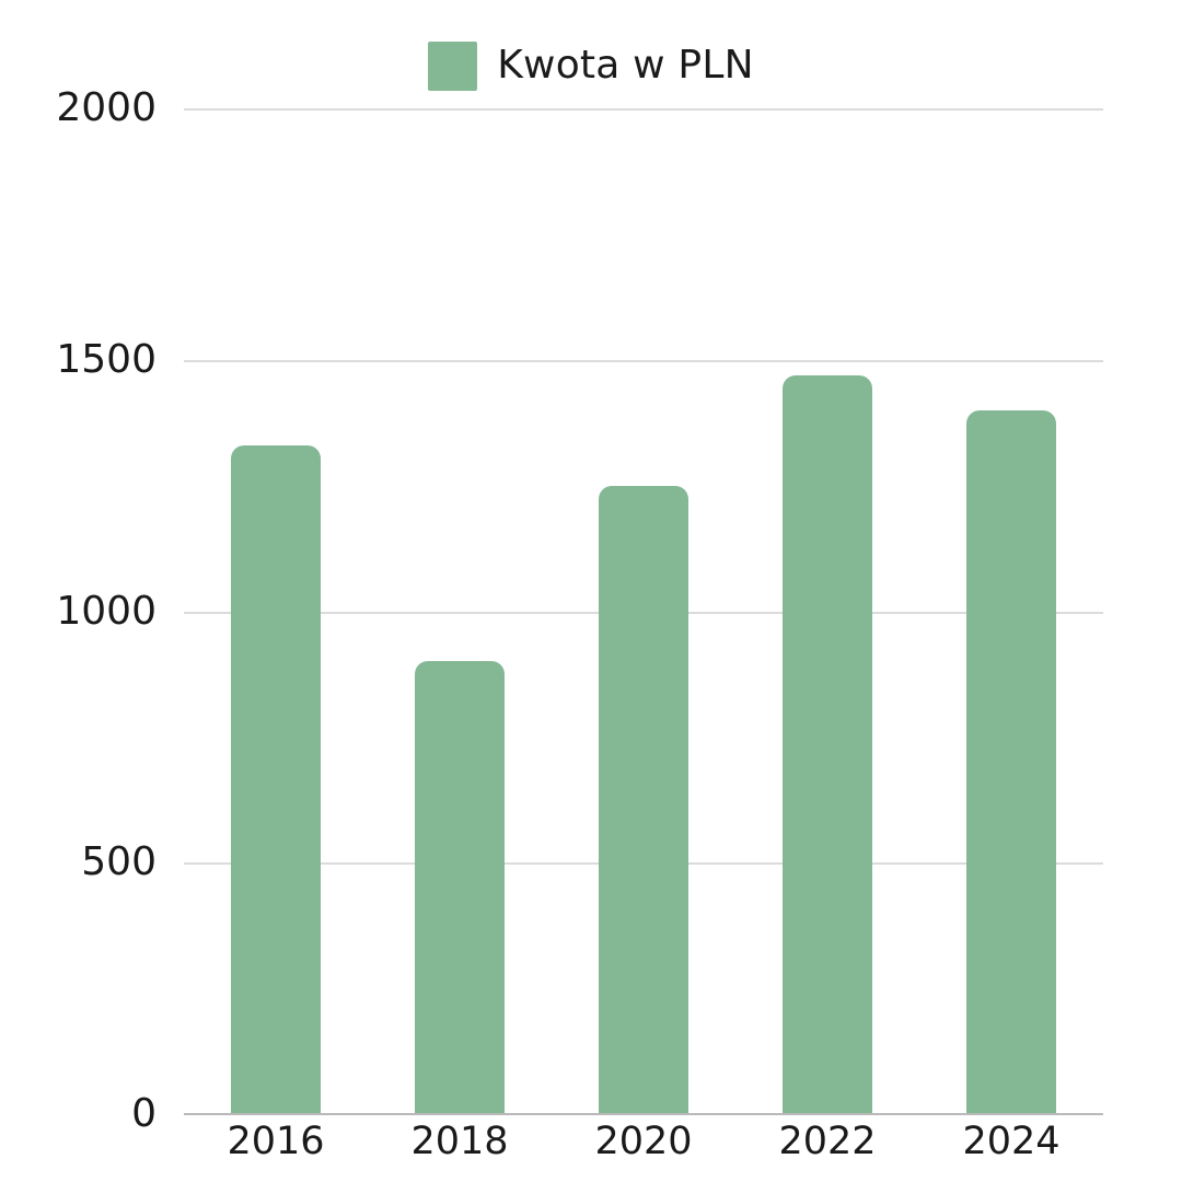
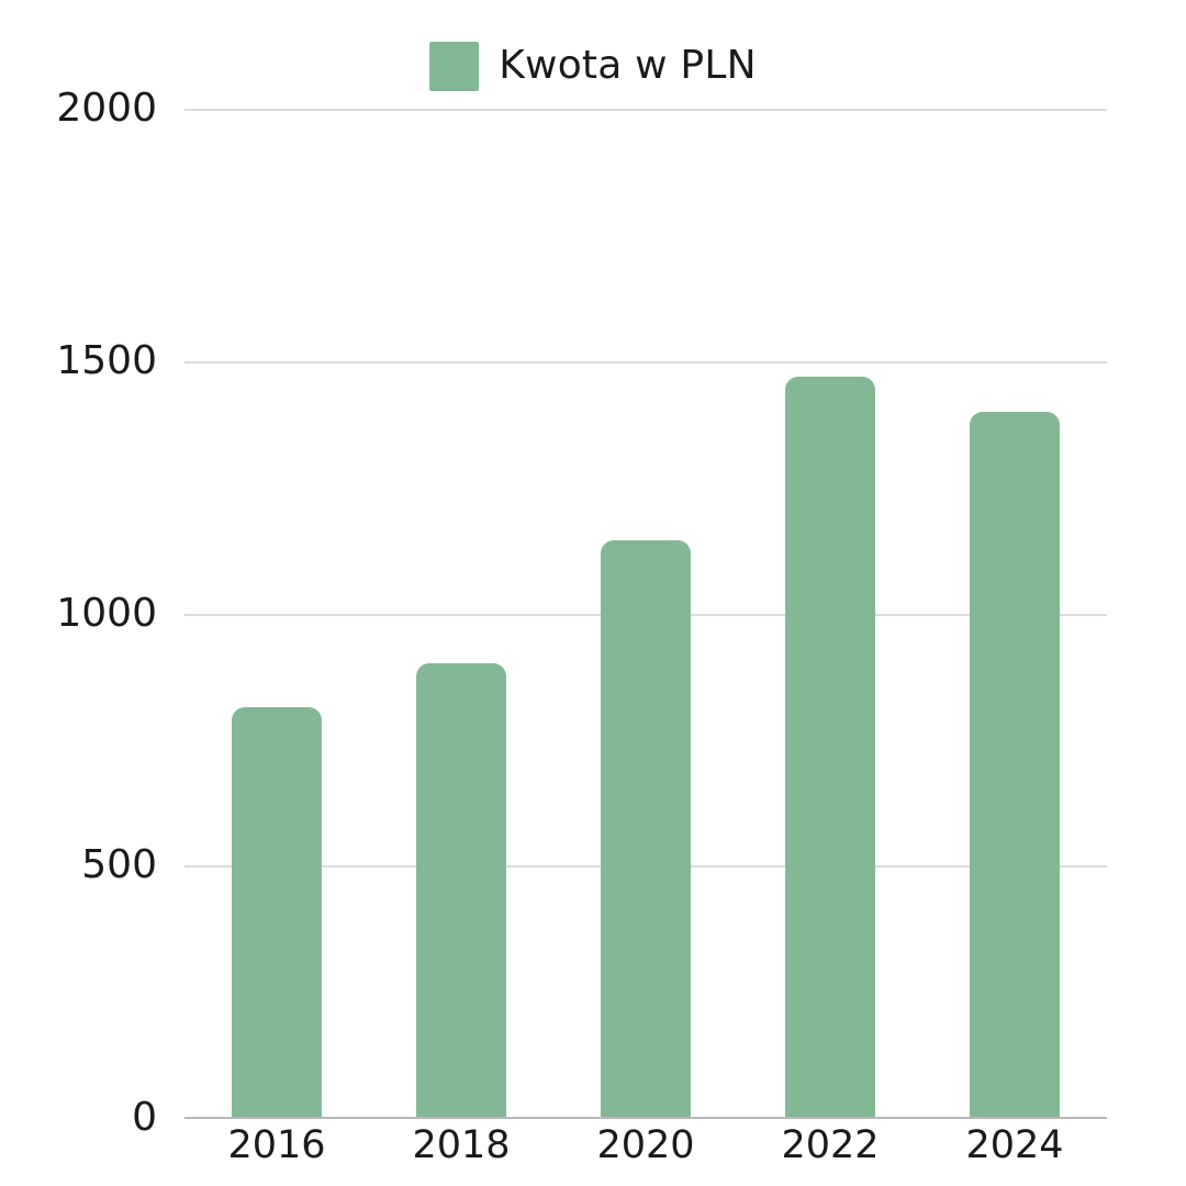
2016: 1330 -> 820
2020: 1250 -> 1140
